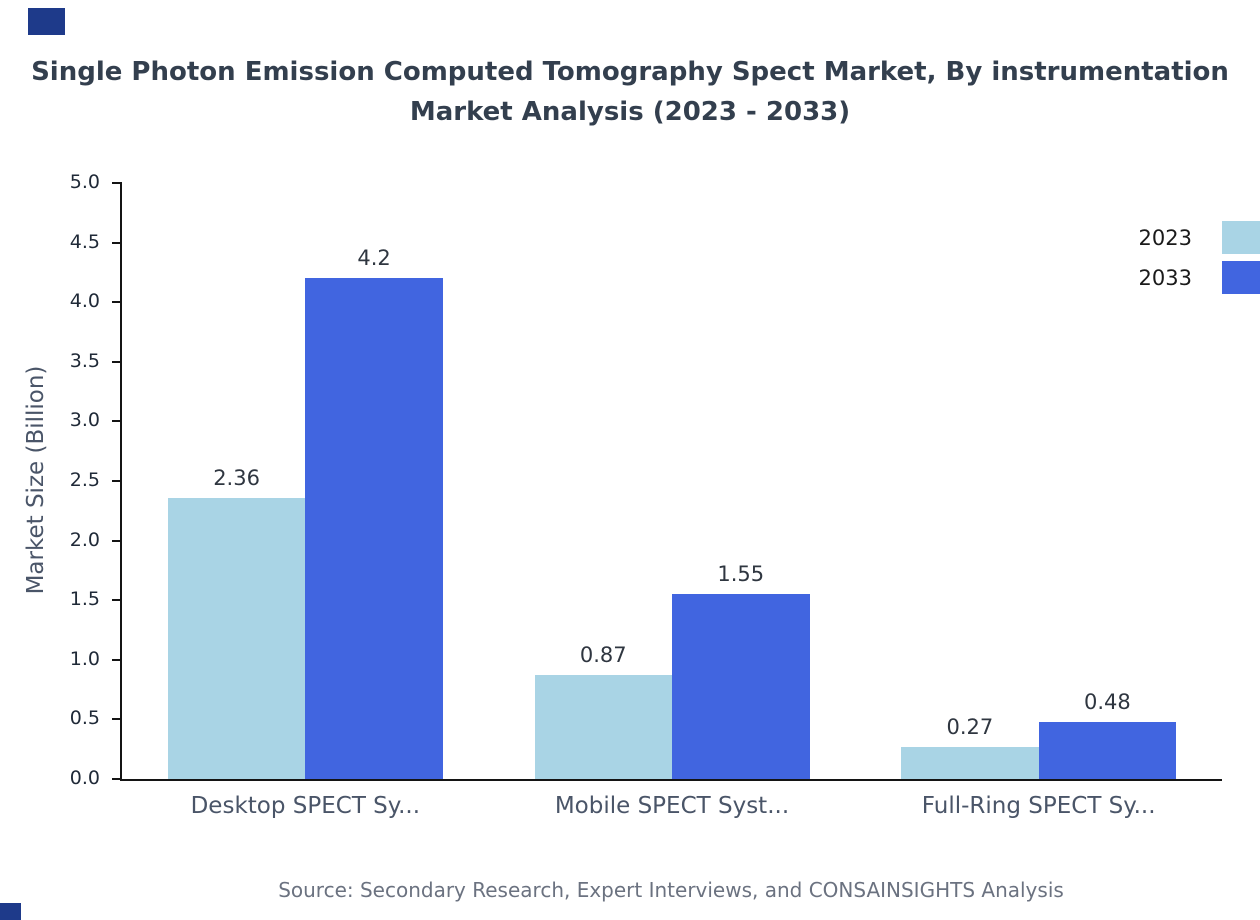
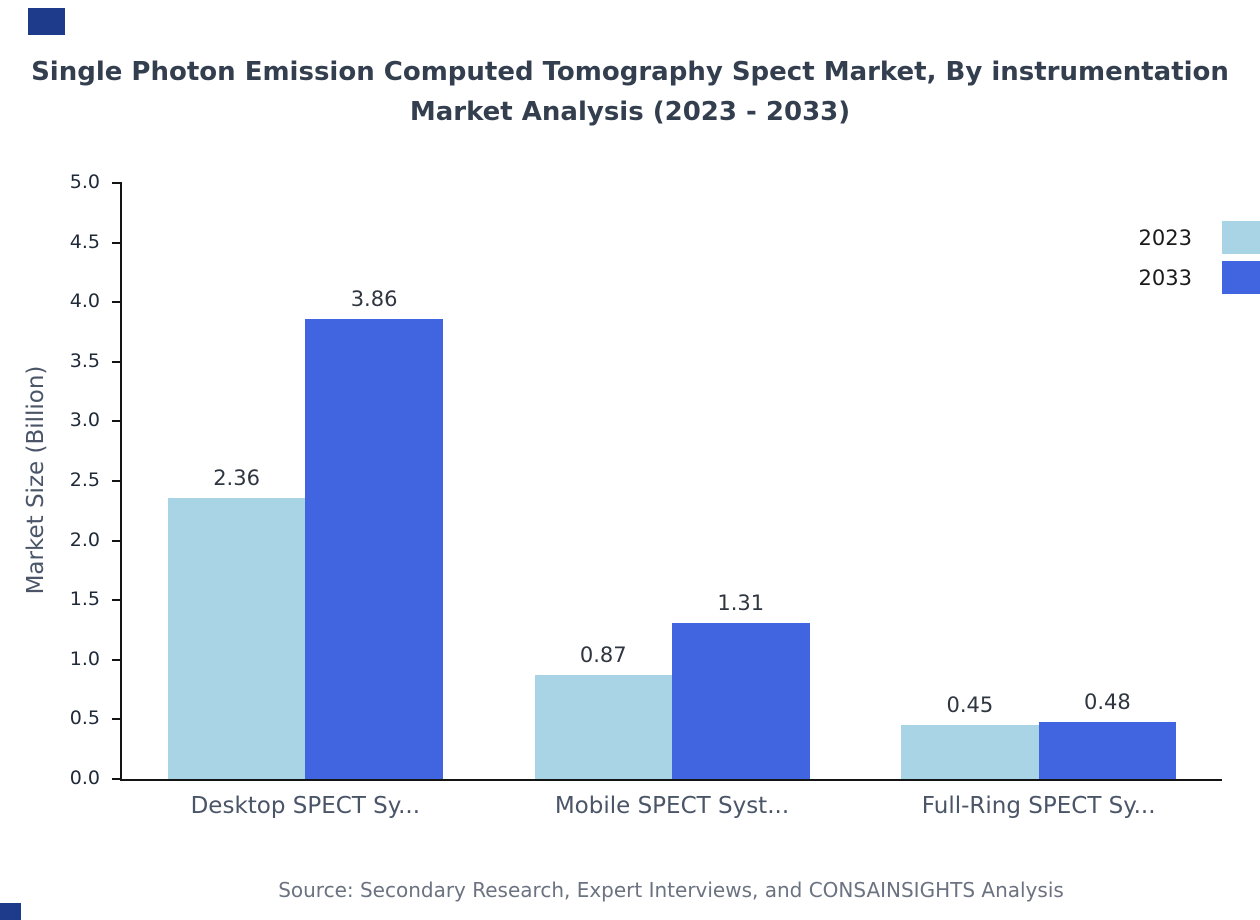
2033/Desktop SPECT Sy...: 4.2 -> 3.86
2033/Mobile SPECT Syst...: 1.55 -> 1.31
2023/Full-Ring SPECT Sy...: 0.27 -> 0.45
